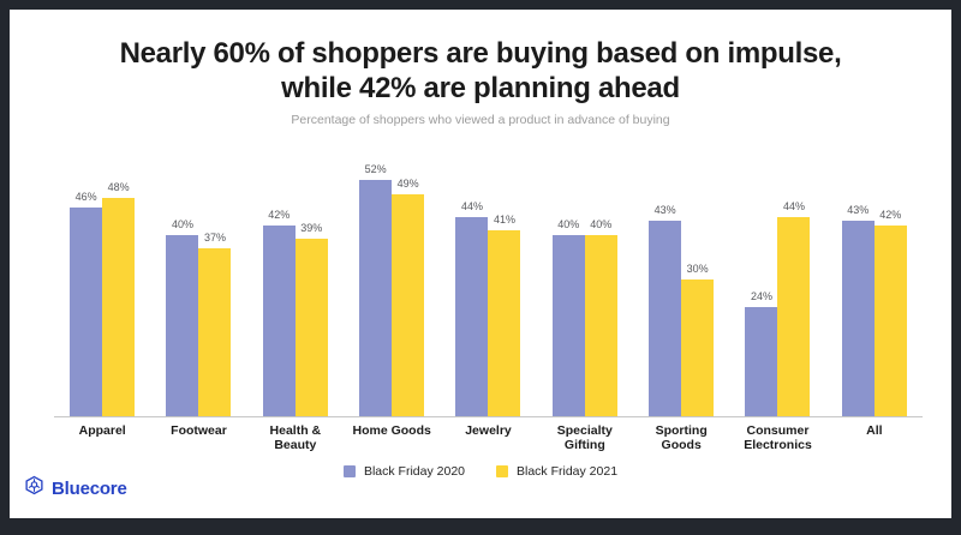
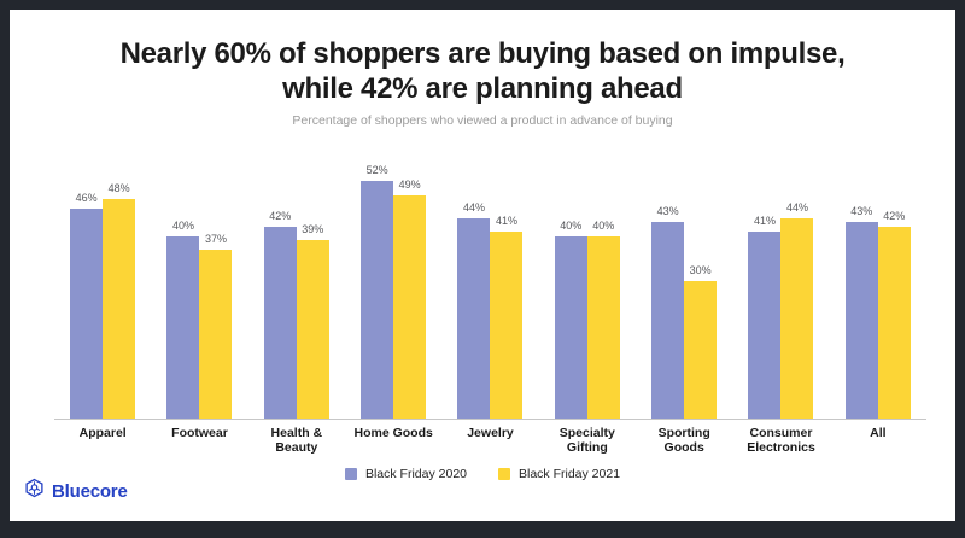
Black Friday 2020/Consumer Electronics: 24% -> 41%
